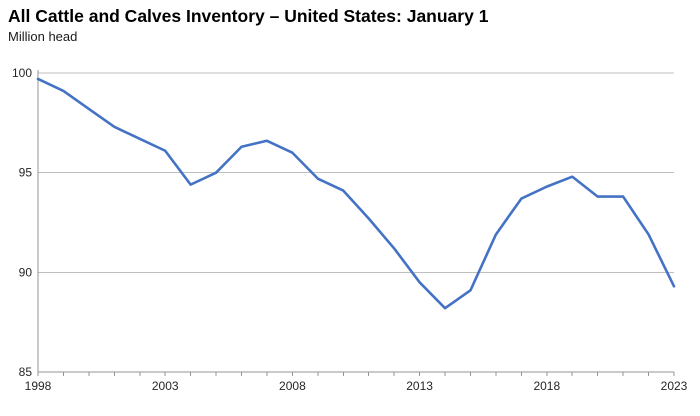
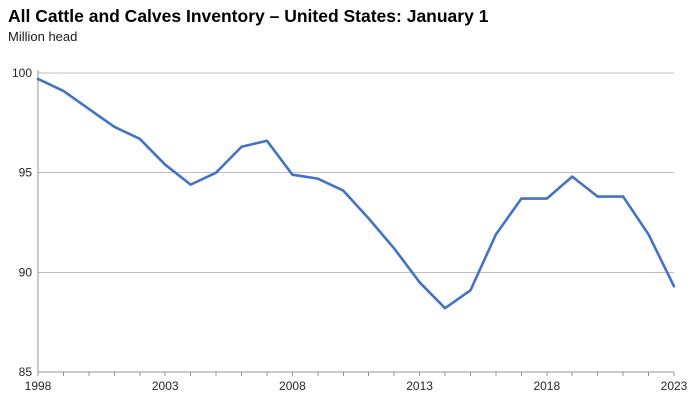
2003: 96.1 -> 95.4
2008: 96.0 -> 94.9
2018: 94.3 -> 93.7
